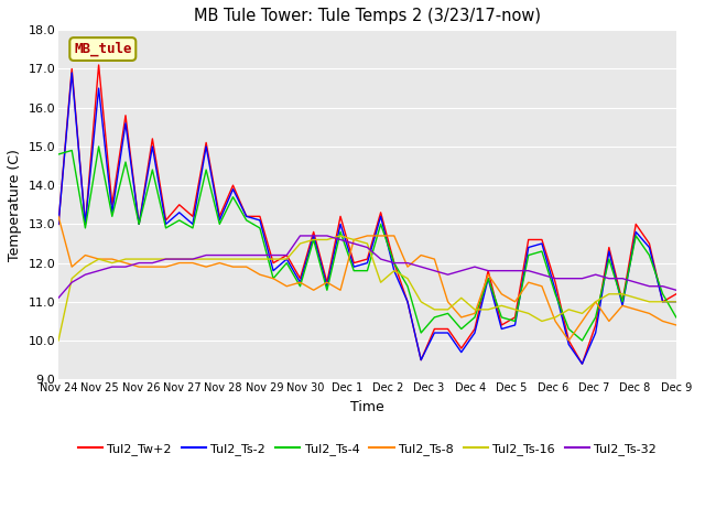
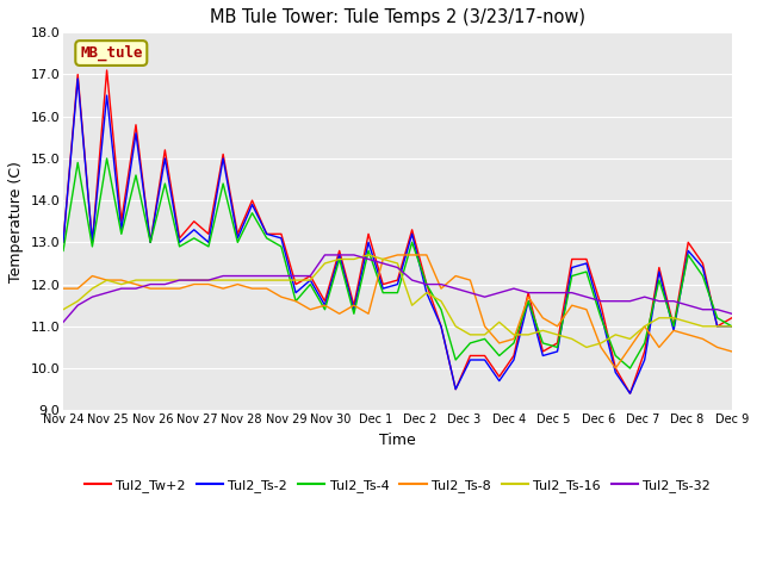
Tul2_Ts-4/Nov 24: 14.8 -> 12.8
Tul2_Ts-8/Nov 24: 13.2 -> 11.9
Tul2_Ts-16/Nov 24: 10.0 -> 11.4
Tul2_Ts-4/Dec 9: 10.6 -> 11.0
